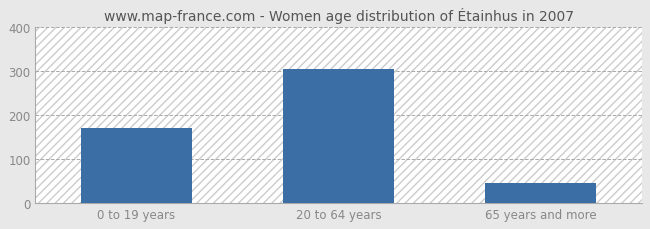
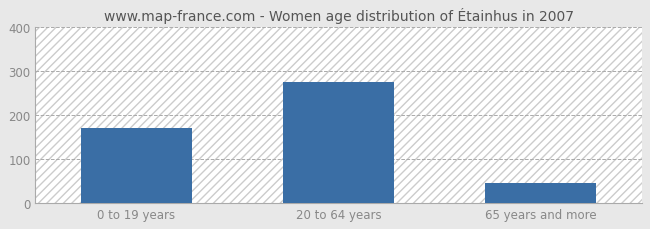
20 to 64 years: 306 -> 275
